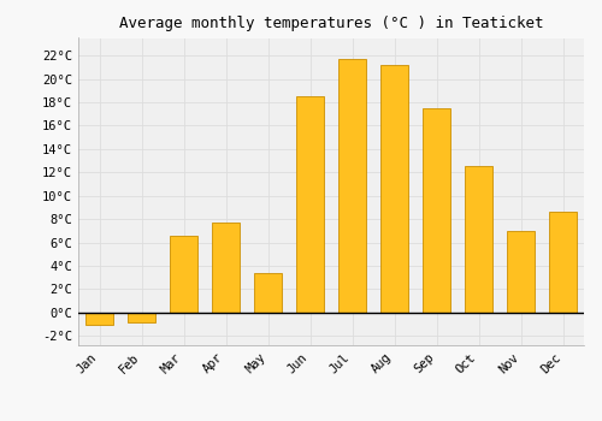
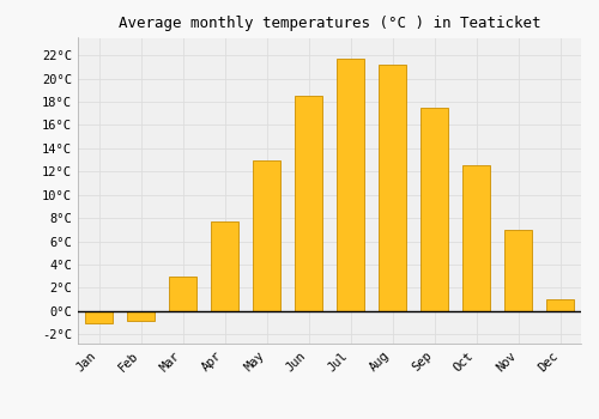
Mar: 6.6°C -> 3.0°C
May: 3.4°C -> 13.0°C
Dec: 8.6°C -> 1.0°C
